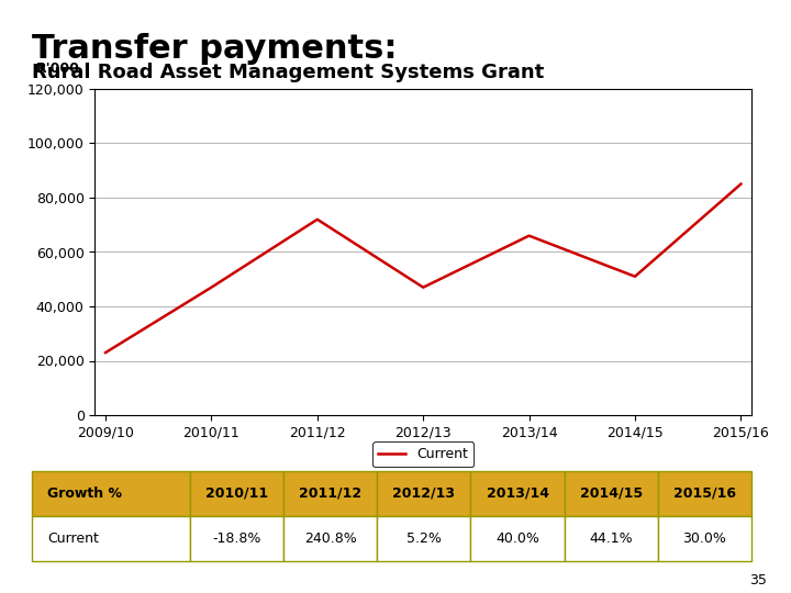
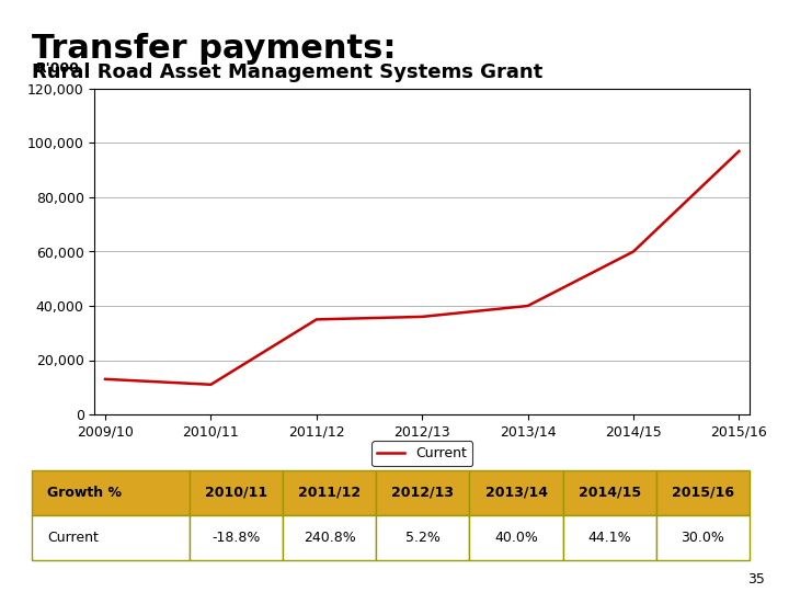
2009/10: 23,000 -> 13,000
2010/11: 47,000 -> 11,000
2011/12: 72,000 -> 35,000
2012/13: 47,000 -> 36,000
2013/14: 66,000 -> 40,000
2014/15: 51,000 -> 60,000
2015/16: 85,000 -> 97,000
